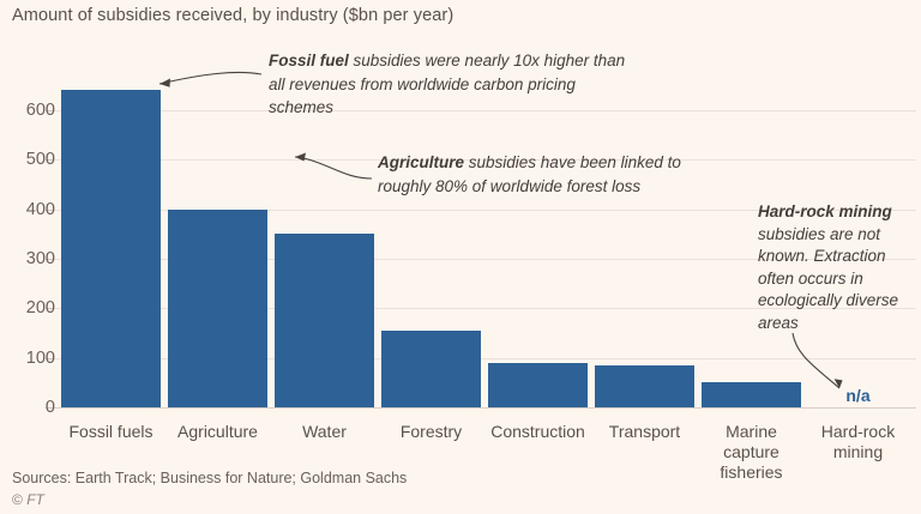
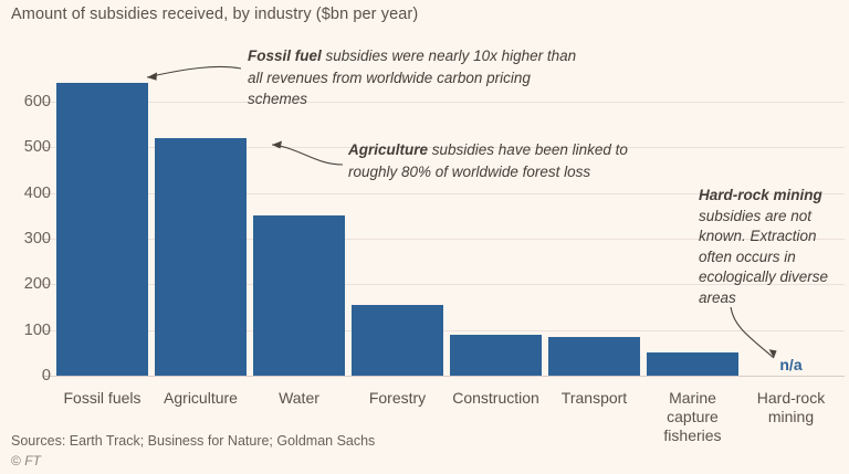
Agriculture: 400 -> 520
